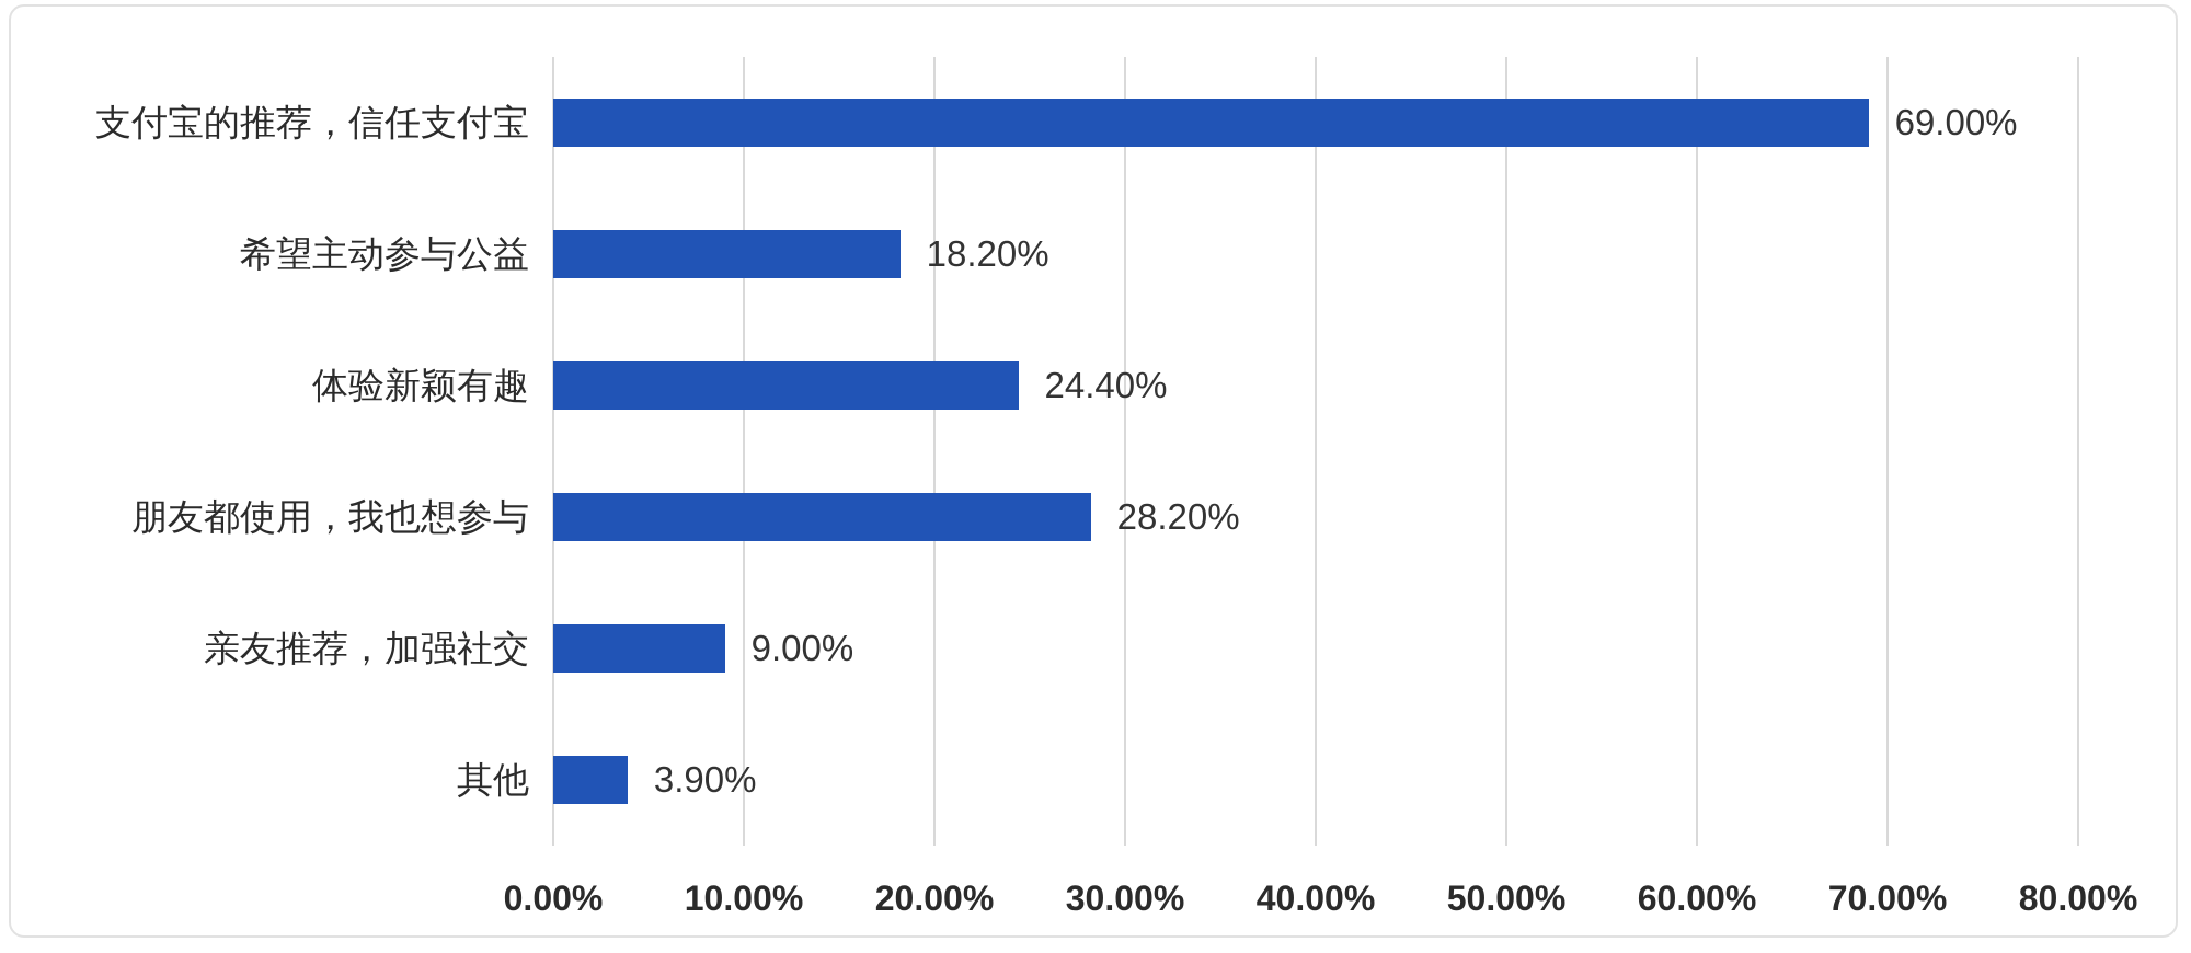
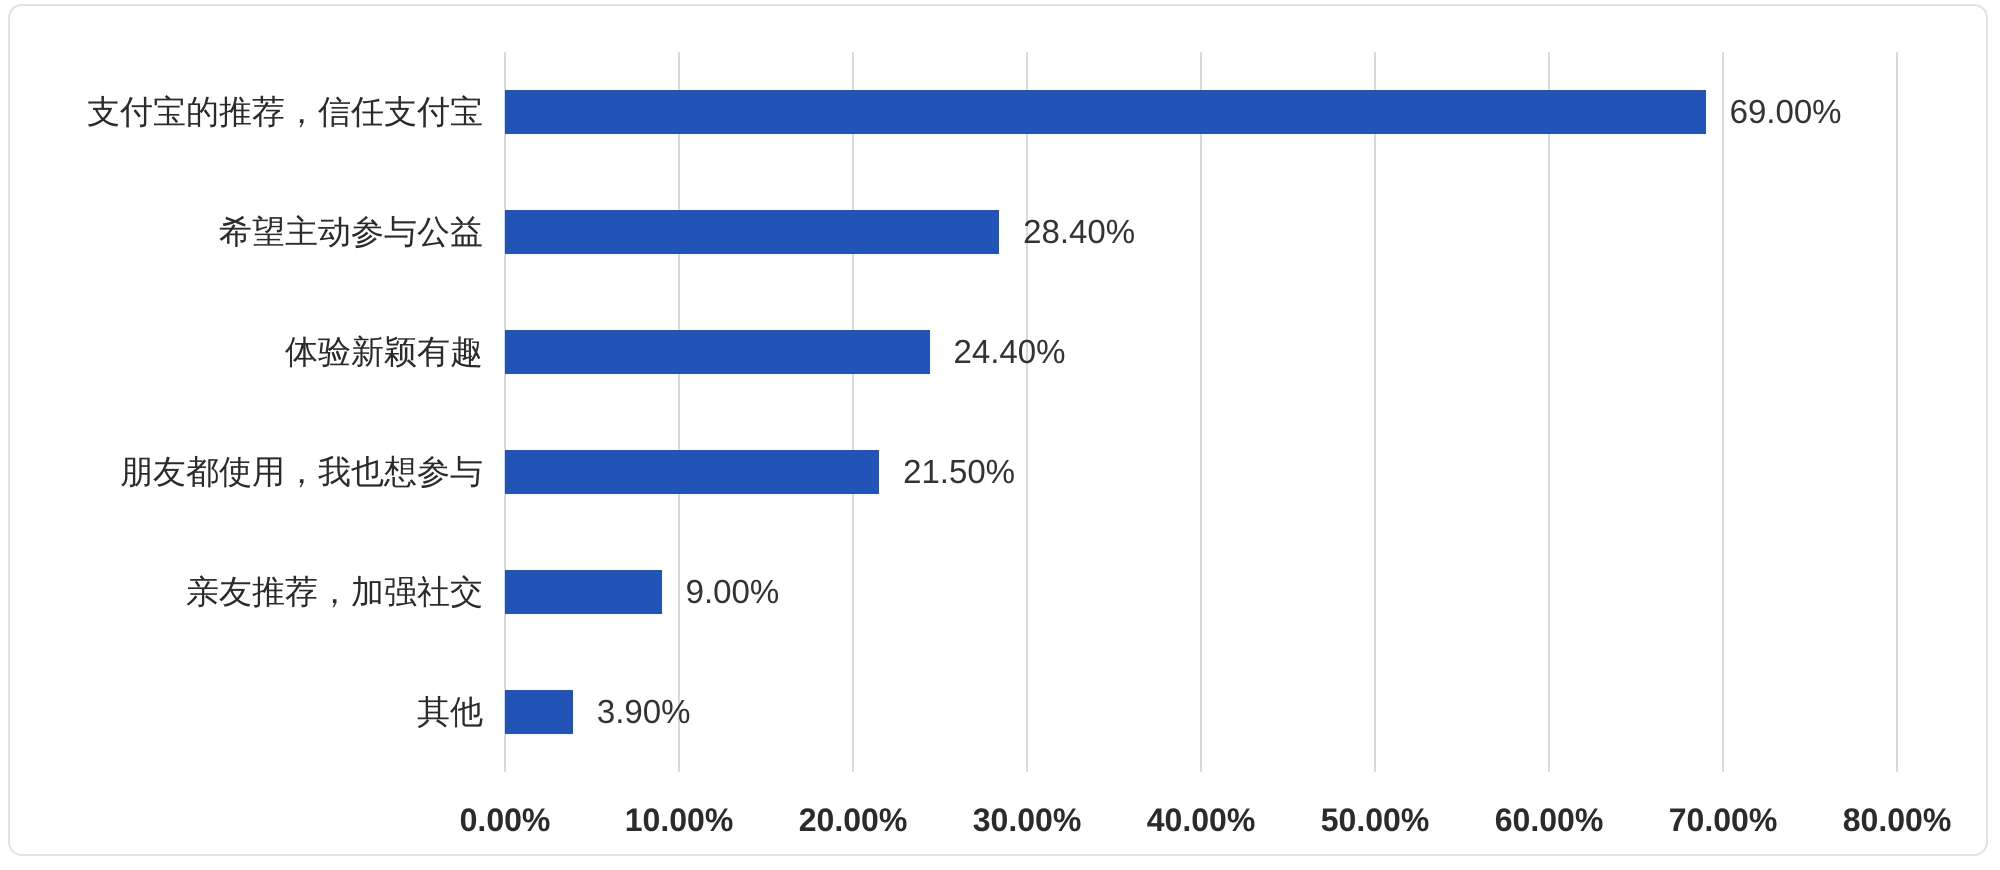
希望主动参与公益: 18.20% -> 28.40%
朋友都使用，我也想参与: 28.20% -> 21.50%
